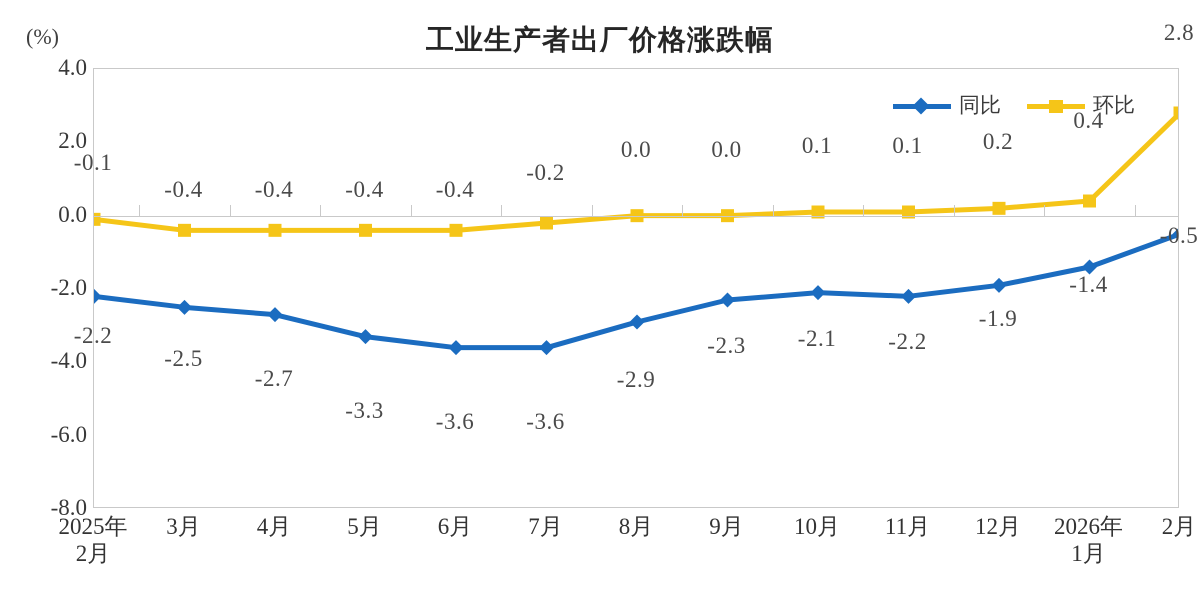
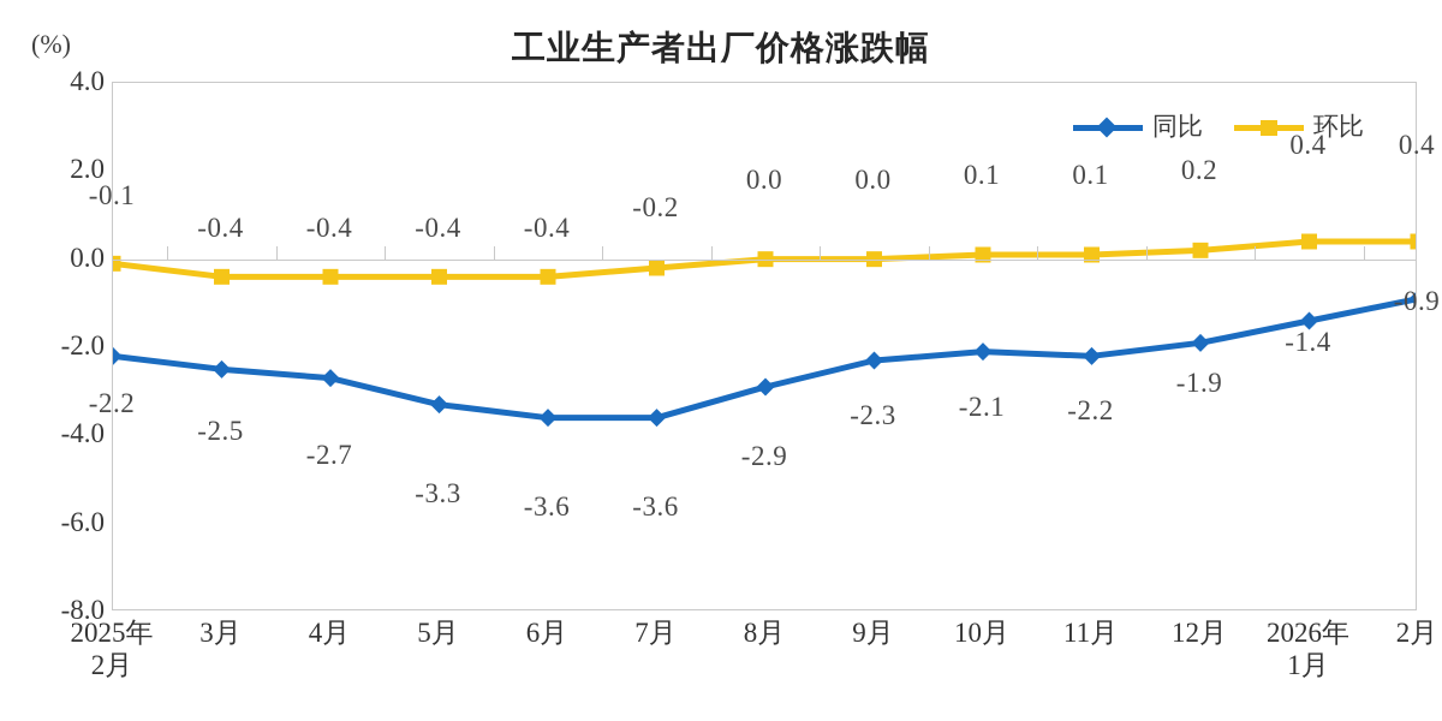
同比/2月: -0.5 -> -0.9
环比/2月: 2.8 -> 0.4
